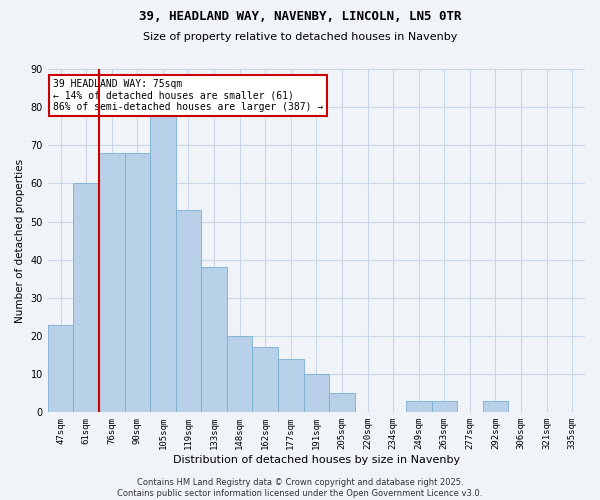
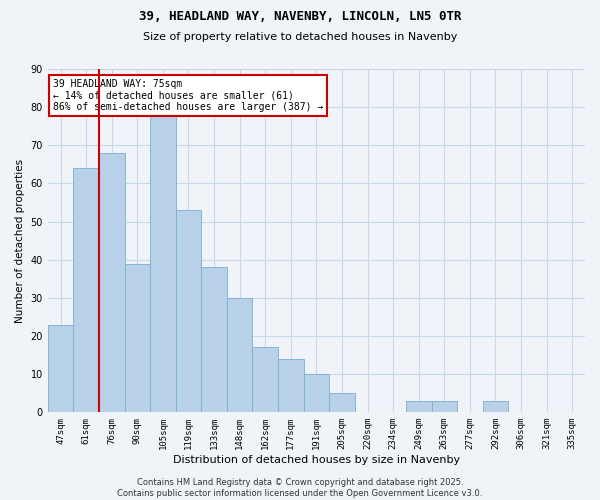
61sqm: 60 -> 64
90sqm: 68 -> 39
148sqm: 20 -> 30
